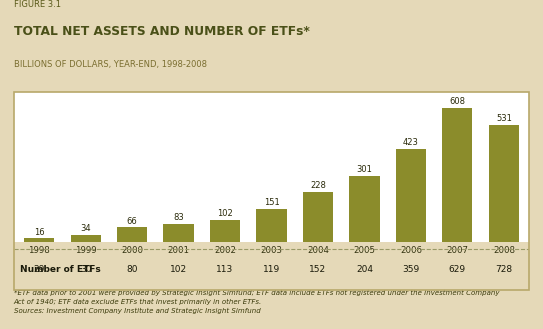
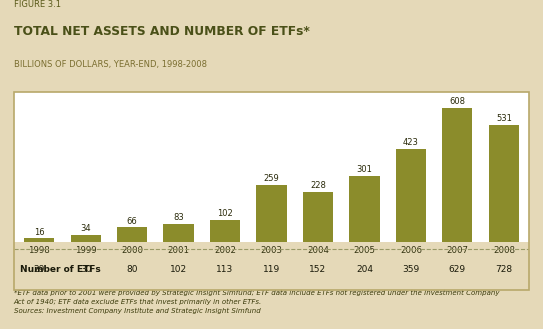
2003: 151 -> 259
